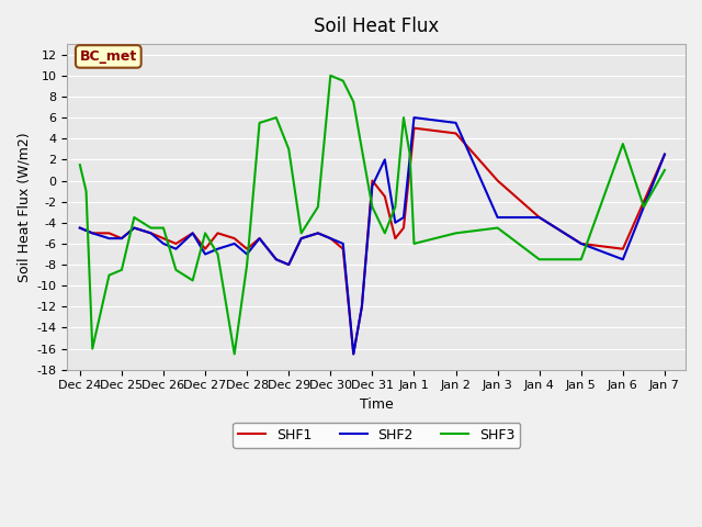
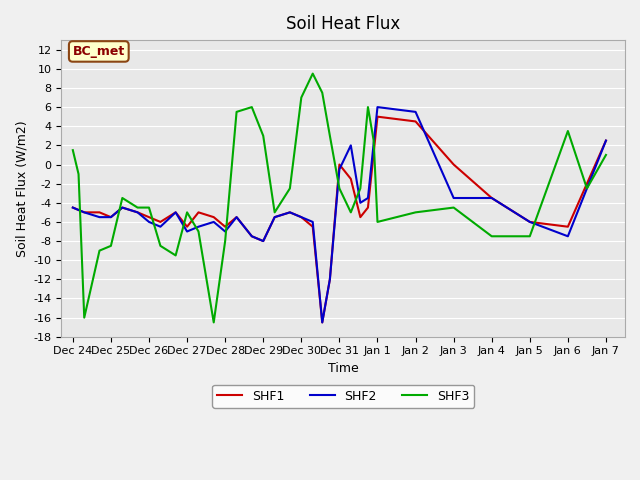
SHF3/Dec 30: 10.0 -> 7.0
